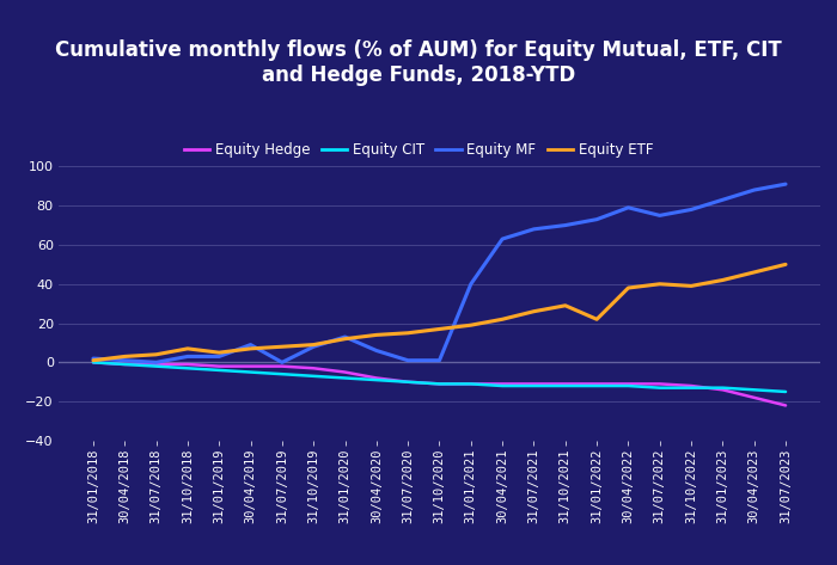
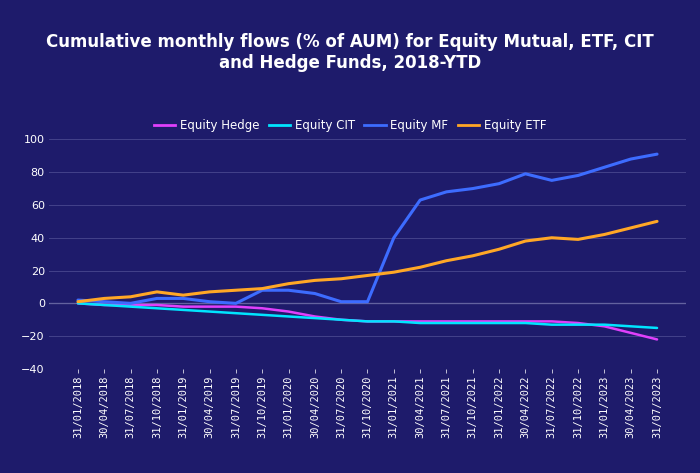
Equity MF/30/04/2019: 9 -> 1
Equity MF/31/01/2020: 13 -> 8
Equity ETF/31/01/2022: 22 -> 33
